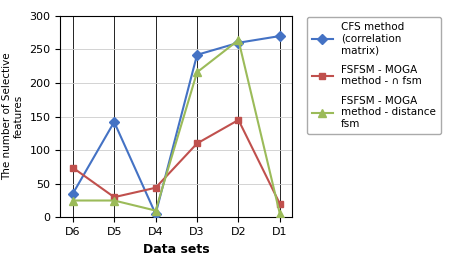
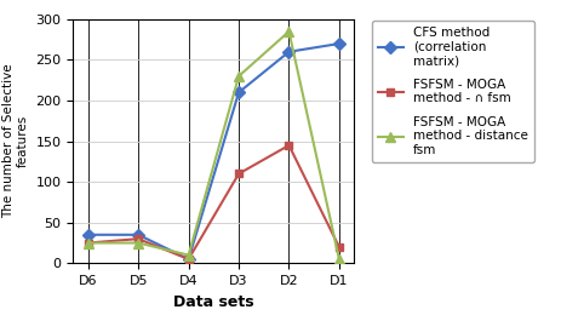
FSFSM - MOGA method - ∩ fsm/D6: 74 -> 25
CFS method (correlation matrix)/D5: 142 -> 35
FSFSM - MOGA method - ∩ fsm/D4: 44 -> 5
CFS method (correlation matrix)/D3: 242 -> 210
FSFSM - MOGA method - distance fsm/D3: 216 -> 230
FSFSM - MOGA method - distance fsm/D2: 264 -> 285
